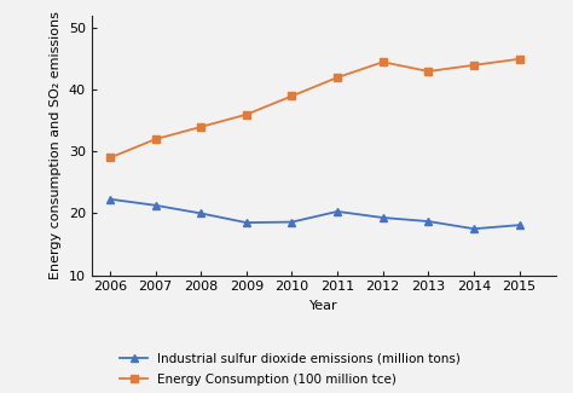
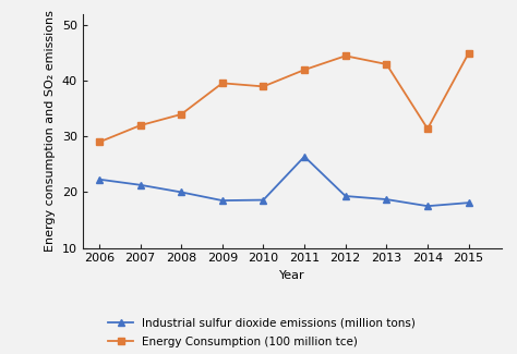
Energy Consumption (100 million tce)/2009: 36.0 -> 39.6
Industrial sulfur dioxide emissions (million tons)/2011: 20.3 -> 26.4
Energy Consumption (100 million tce)/2014: 44.0 -> 31.4
